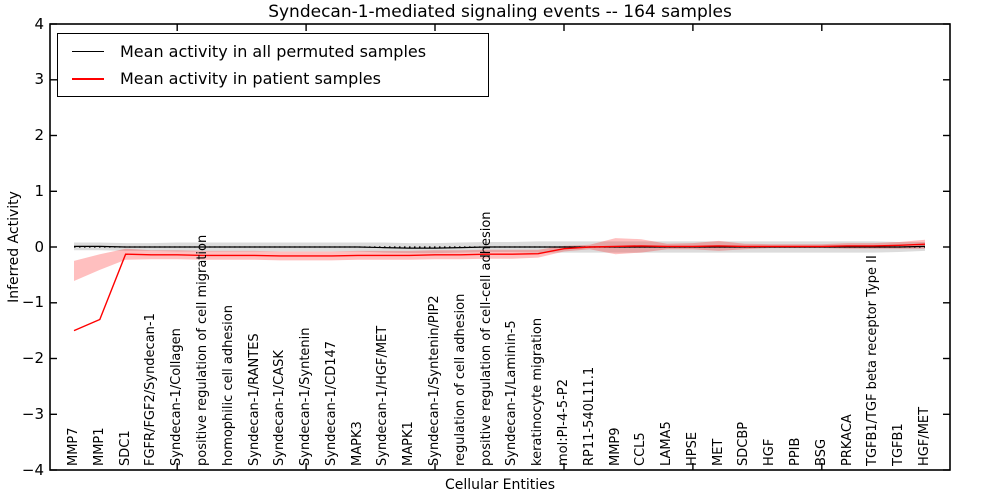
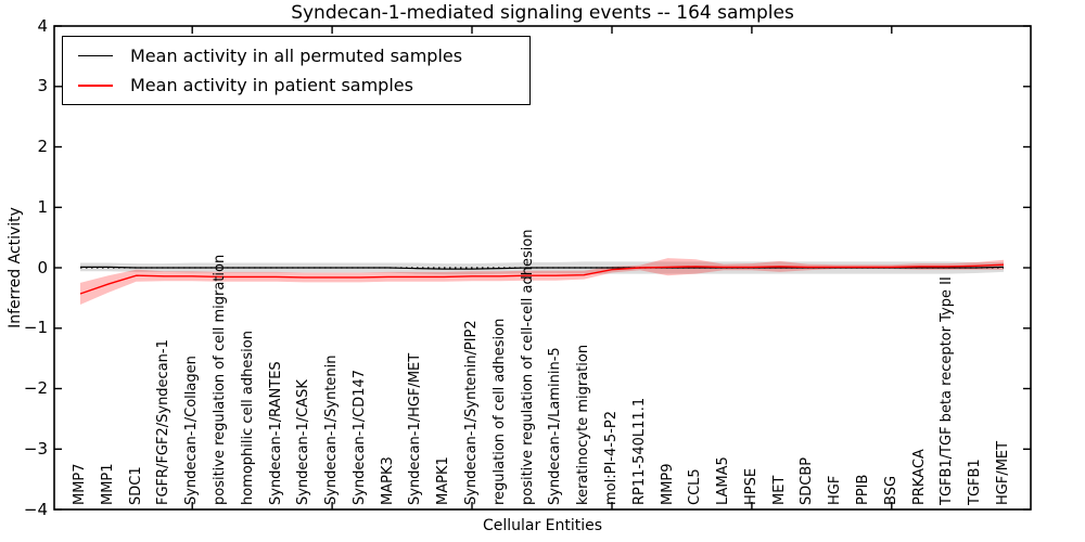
Mean activity in patient samples/MMP7: -1.5 -> -0.4
Mean activity in patient samples/MMP1: -1.3 -> -0.3
